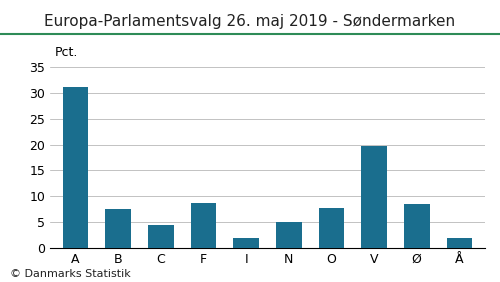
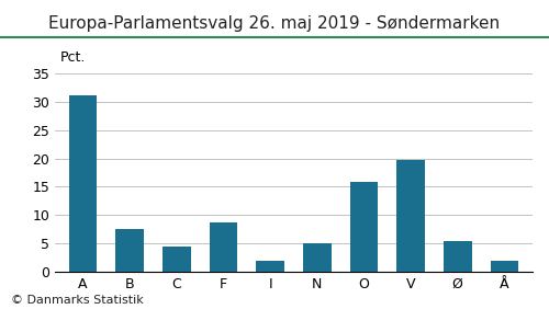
O: 7.8 -> 15.8
Ø: 8.6 -> 5.4
